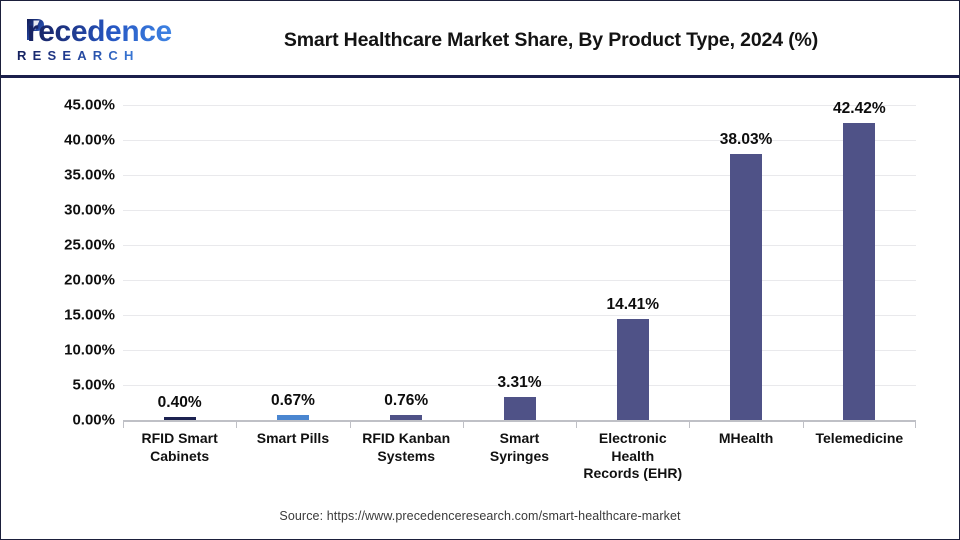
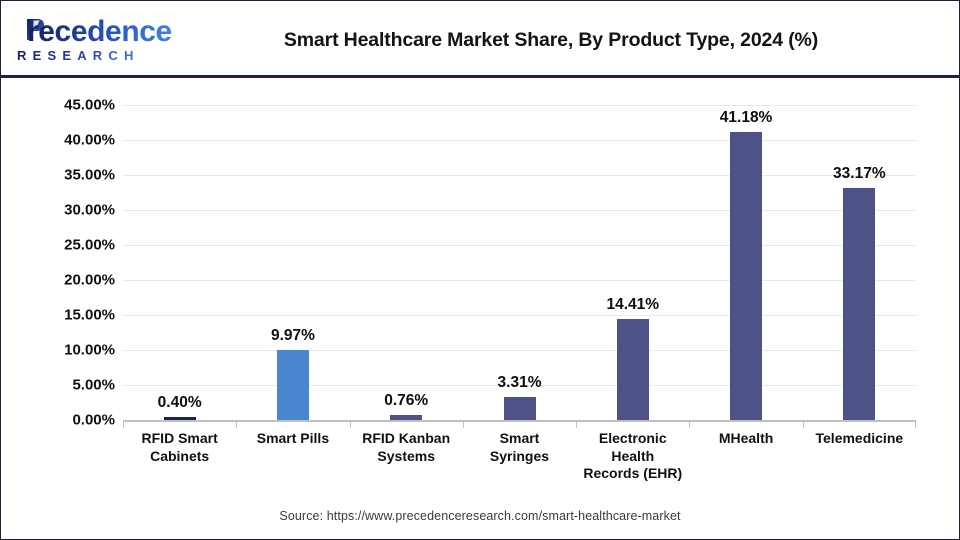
Smart Pills: 0.67% -> 9.97%
MHealth: 38.03% -> 41.18%
Telemedicine: 42.42% -> 33.17%
